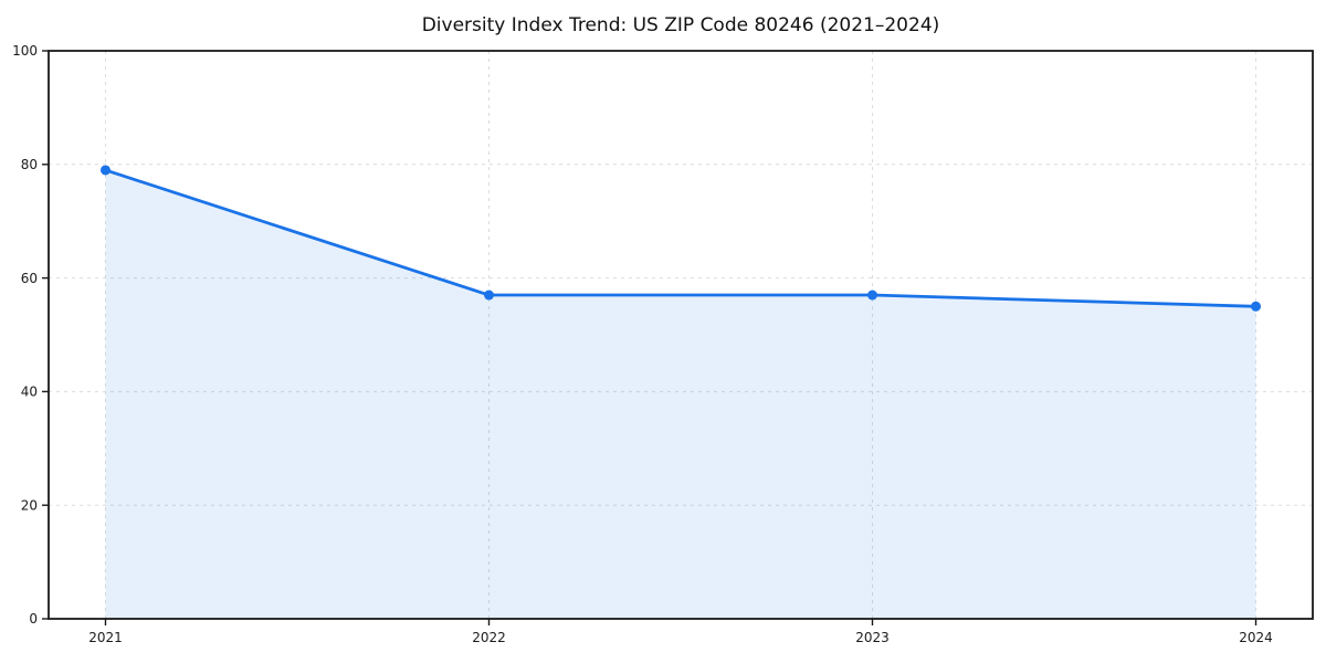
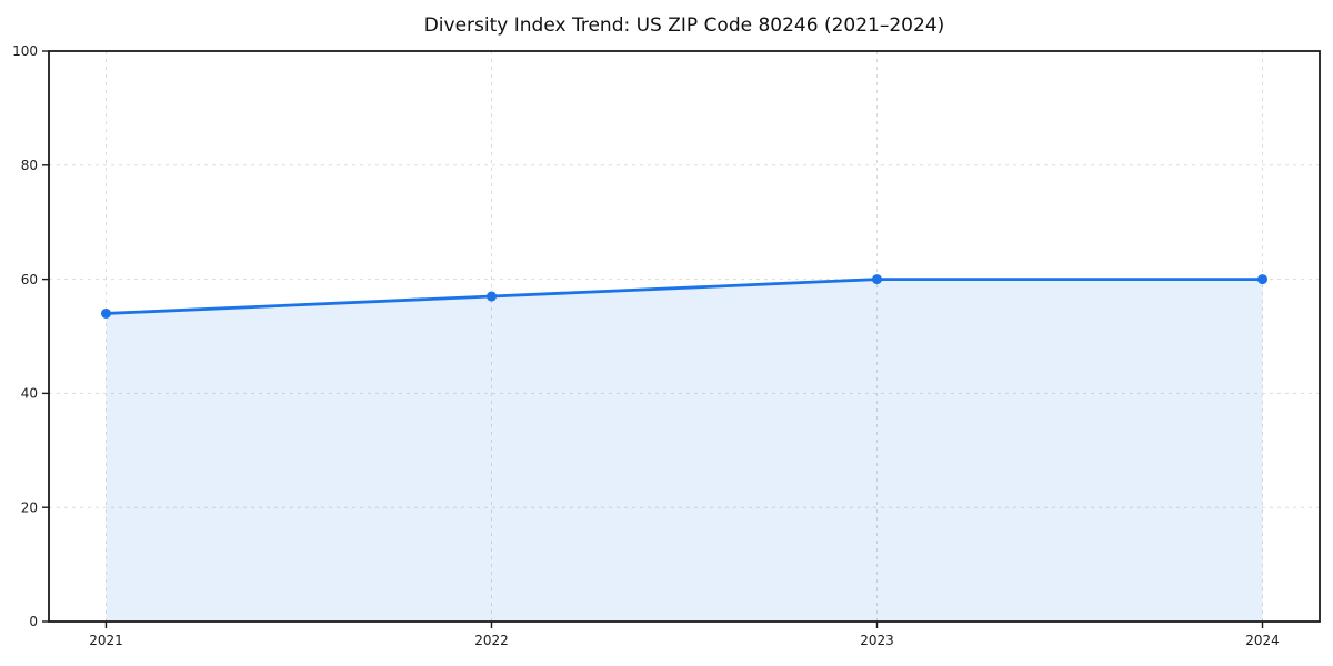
2021: 79 -> 54
2023: 57 -> 60
2024: 55 -> 60
